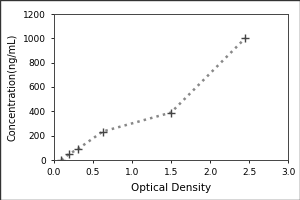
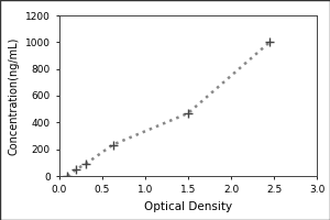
1.5: 390 -> 470
